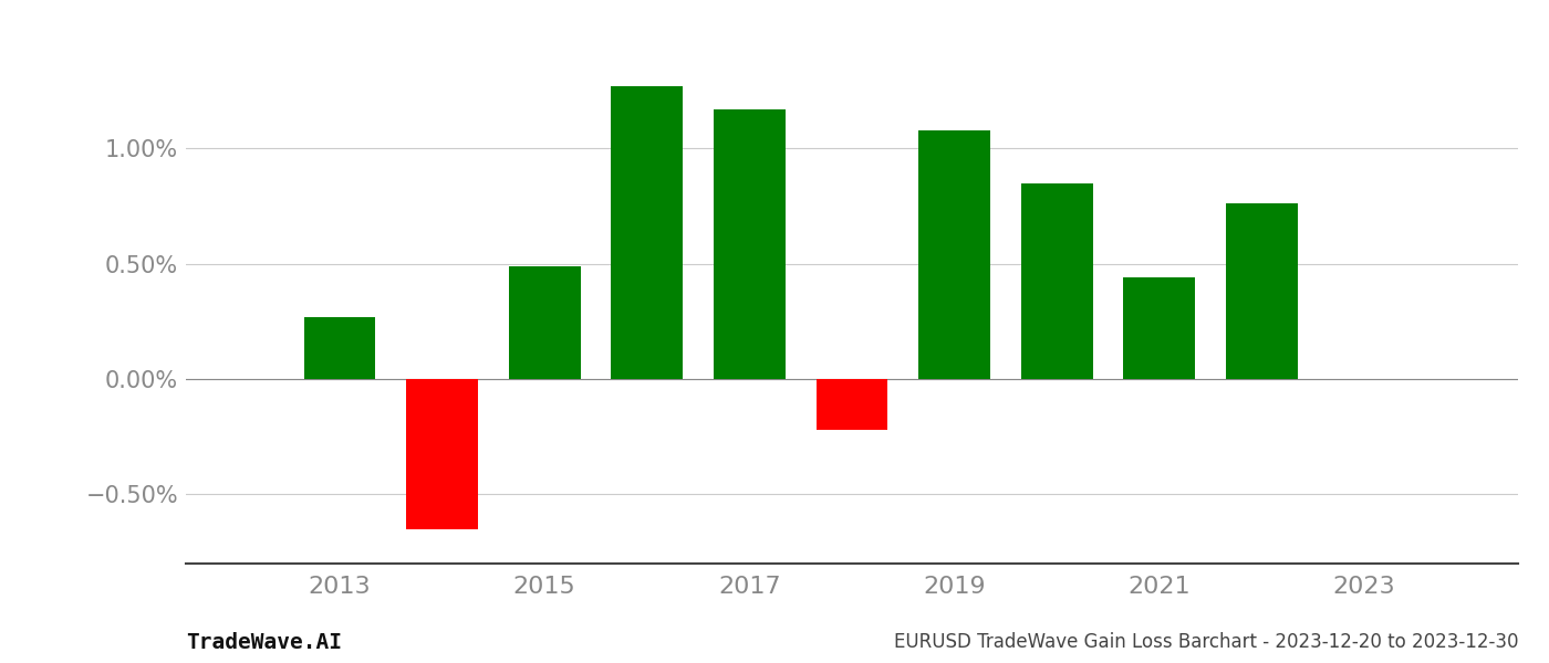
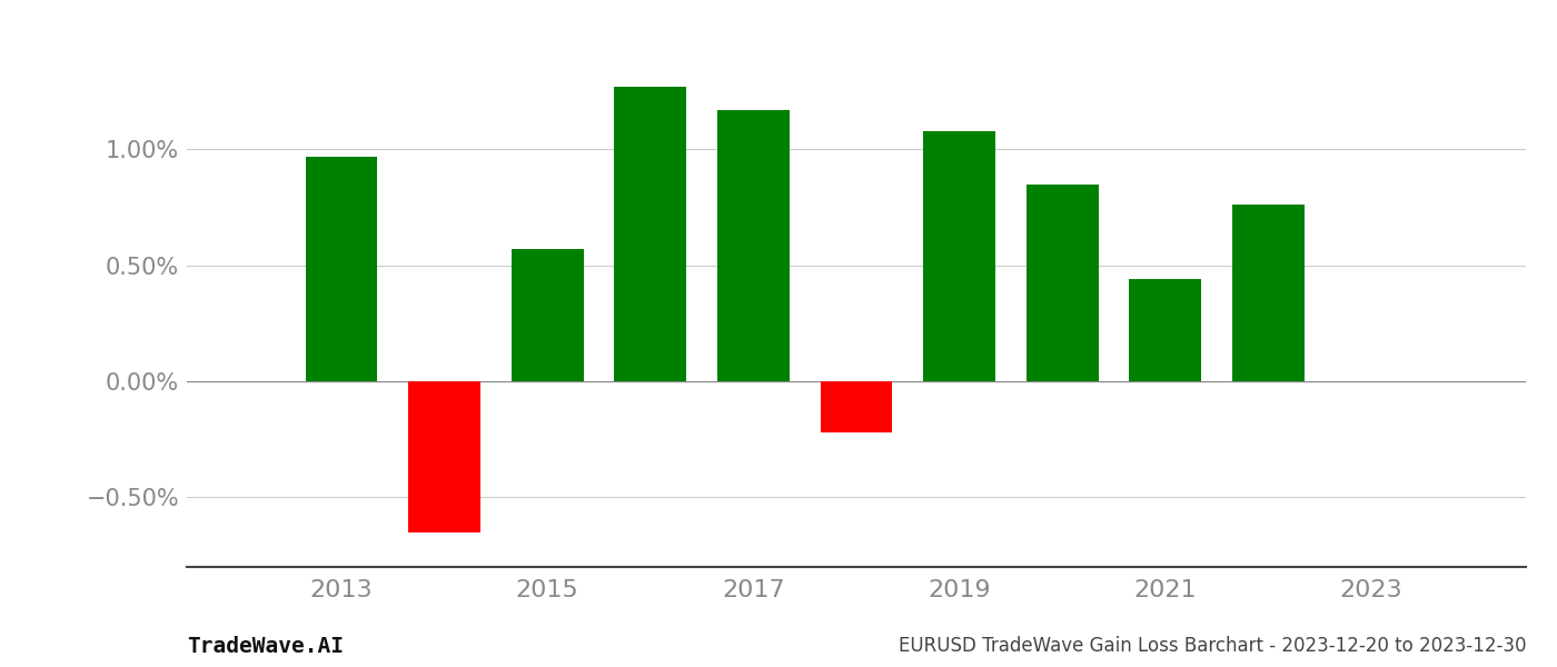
2013: 0.27% -> 0.97%
2015: 0.49% -> 0.57%
